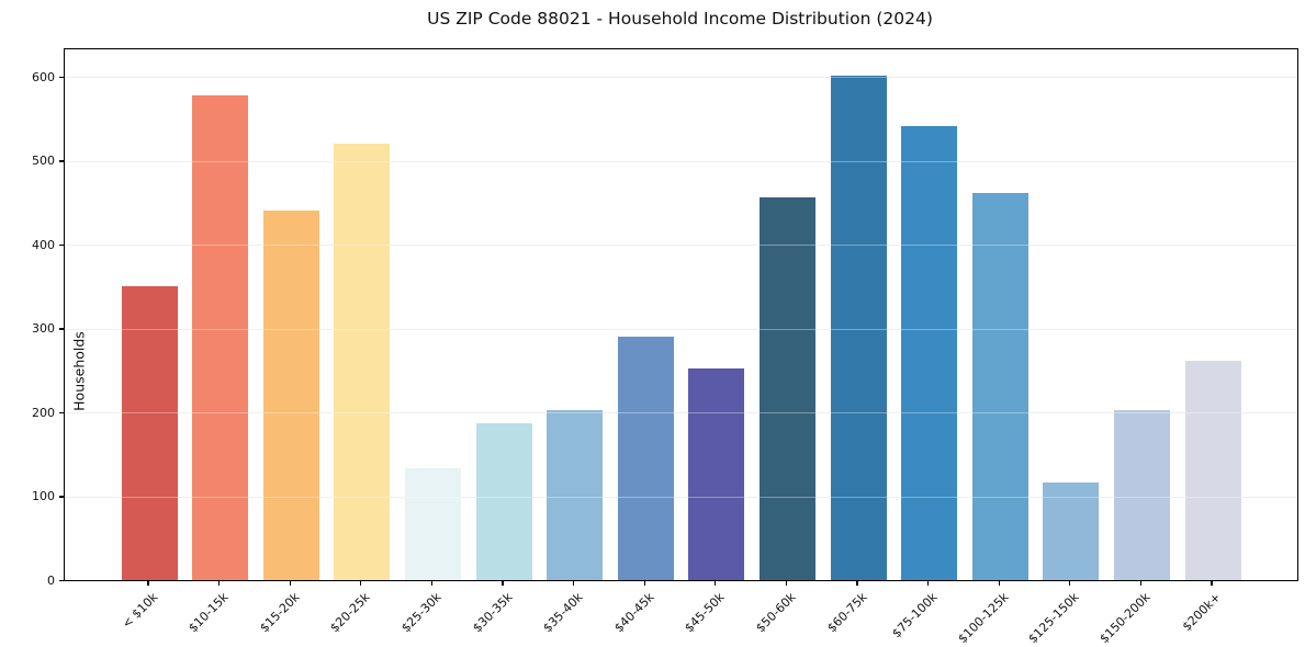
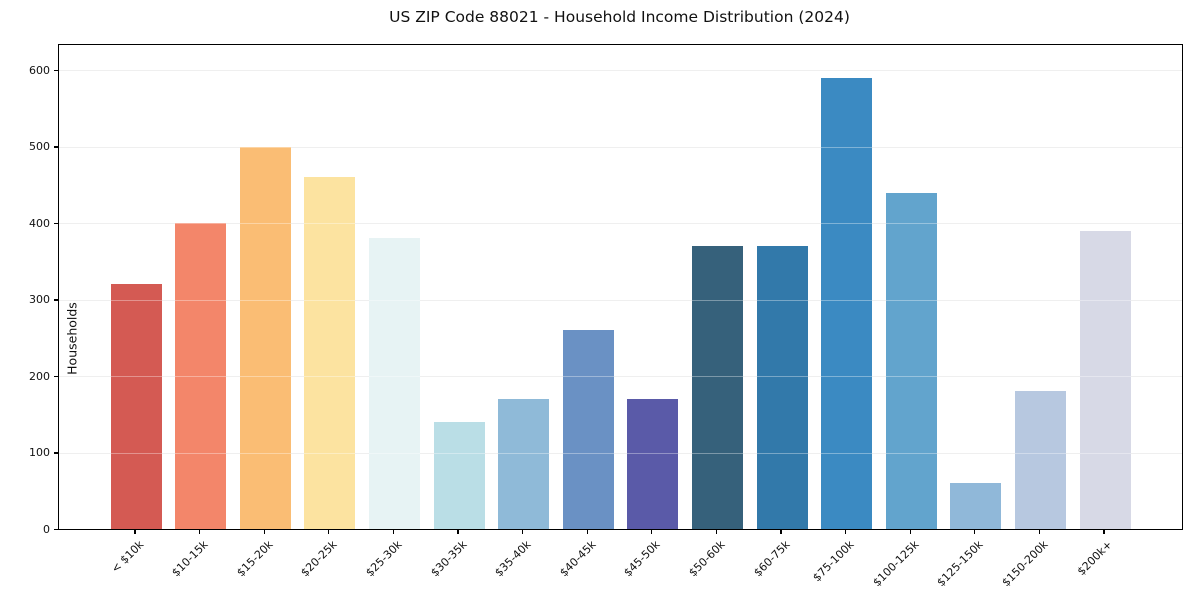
< $10k: 350 -> 320
$10-15k: 580 -> 400
$15-20k: 440 -> 500
$20-25k: 520 -> 460
$25-30k: 130 -> 380
$30-35k: 190 -> 140
$35-40k: 200 -> 170
$40-45k: 290 -> 260
$45-50k: 250 -> 170
$50-60k: 460 -> 370
$60-75k: 600 -> 370
$75-100k: 540 -> 590
$100-125k: 460 -> 440
$125-150k: 120 -> 60
$150-200k: 200 -> 180
$200k+: 260 -> 390
